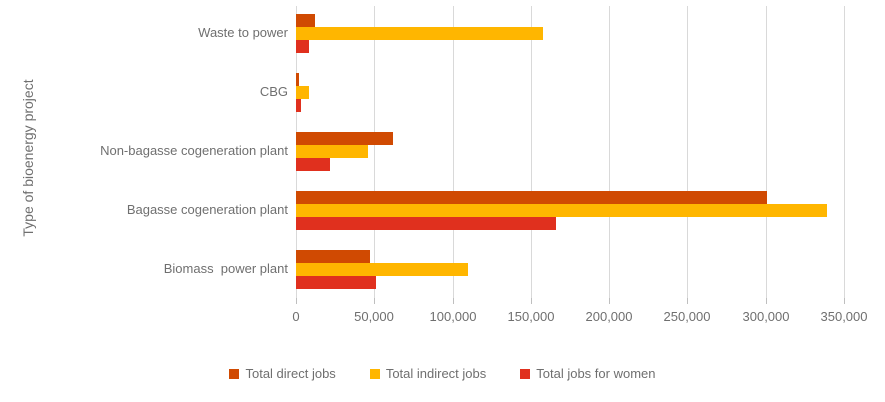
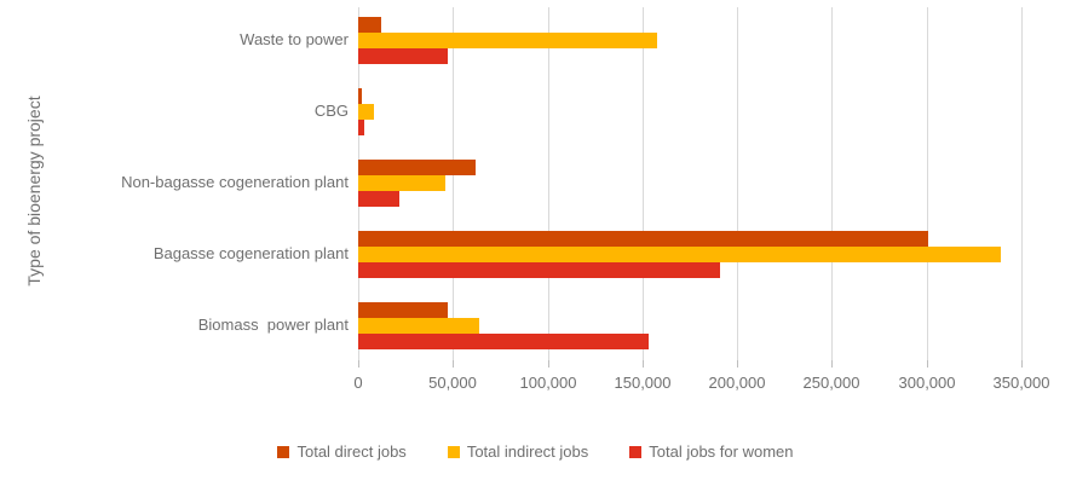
Total jobs for women/Waste to power: 8000 -> 47000
Total jobs for women/Bagasse cogeneration plant: 166000 -> 191000
Total indirect jobs/Biomass power plant: 110000 -> 64000
Total jobs for women/Biomass power plant: 51000 -> 153000
